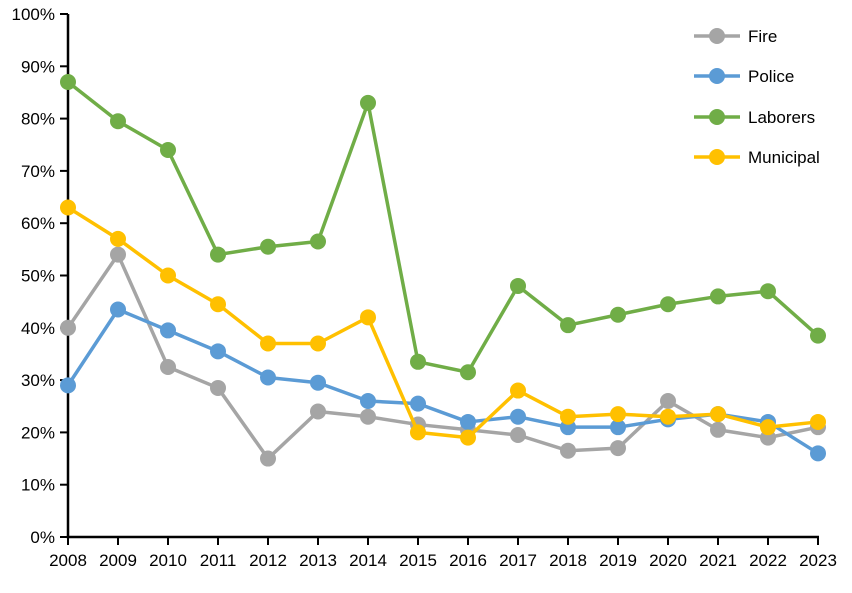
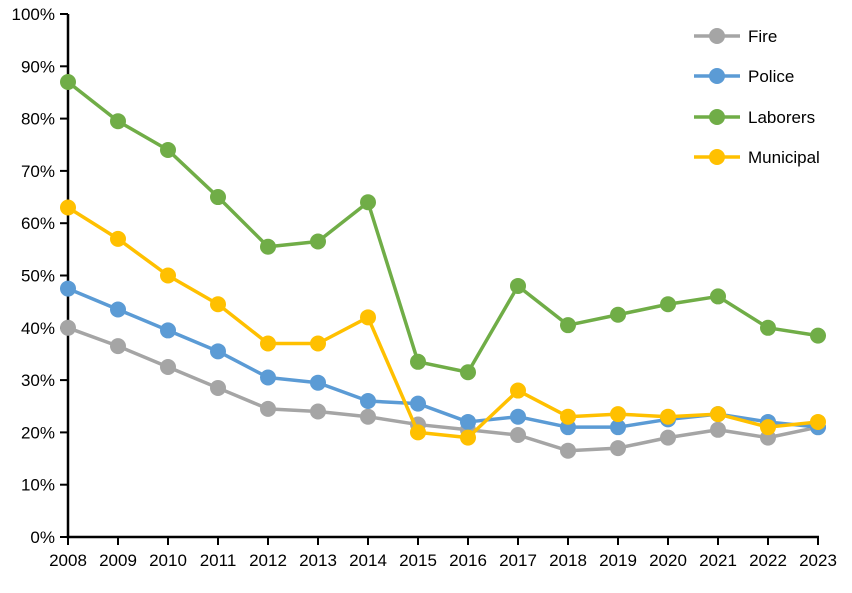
Police/2008: 29% -> 48%
Fire/2009: 54% -> 36%
Laborers/2011: 54% -> 65%
Fire/2012: 15% -> 24%
Laborers/2014: 83% -> 64%
Fire/2020: 26% -> 19%
Laborers/2022: 47% -> 40%
Police/2023: 16% -> 21%
